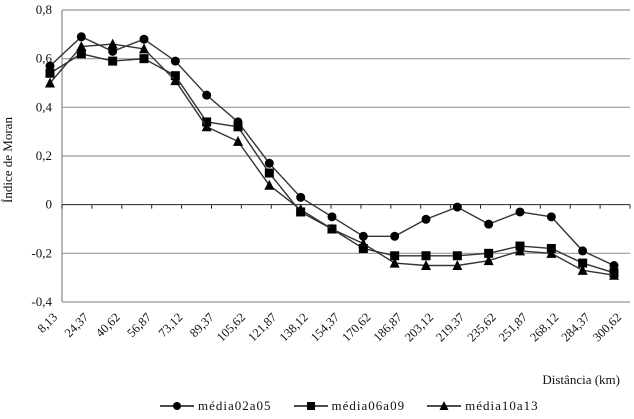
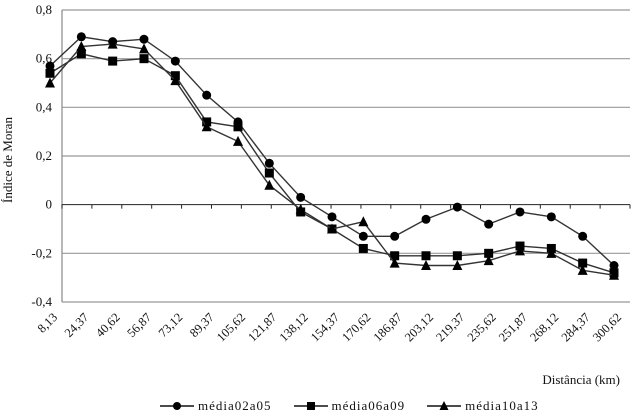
média02a05/40,62: 0,63 -> 0,67
média10a13/170,62: -0,16 -> -0,07
média02a05/284,37: -0,19 -> -0,13
